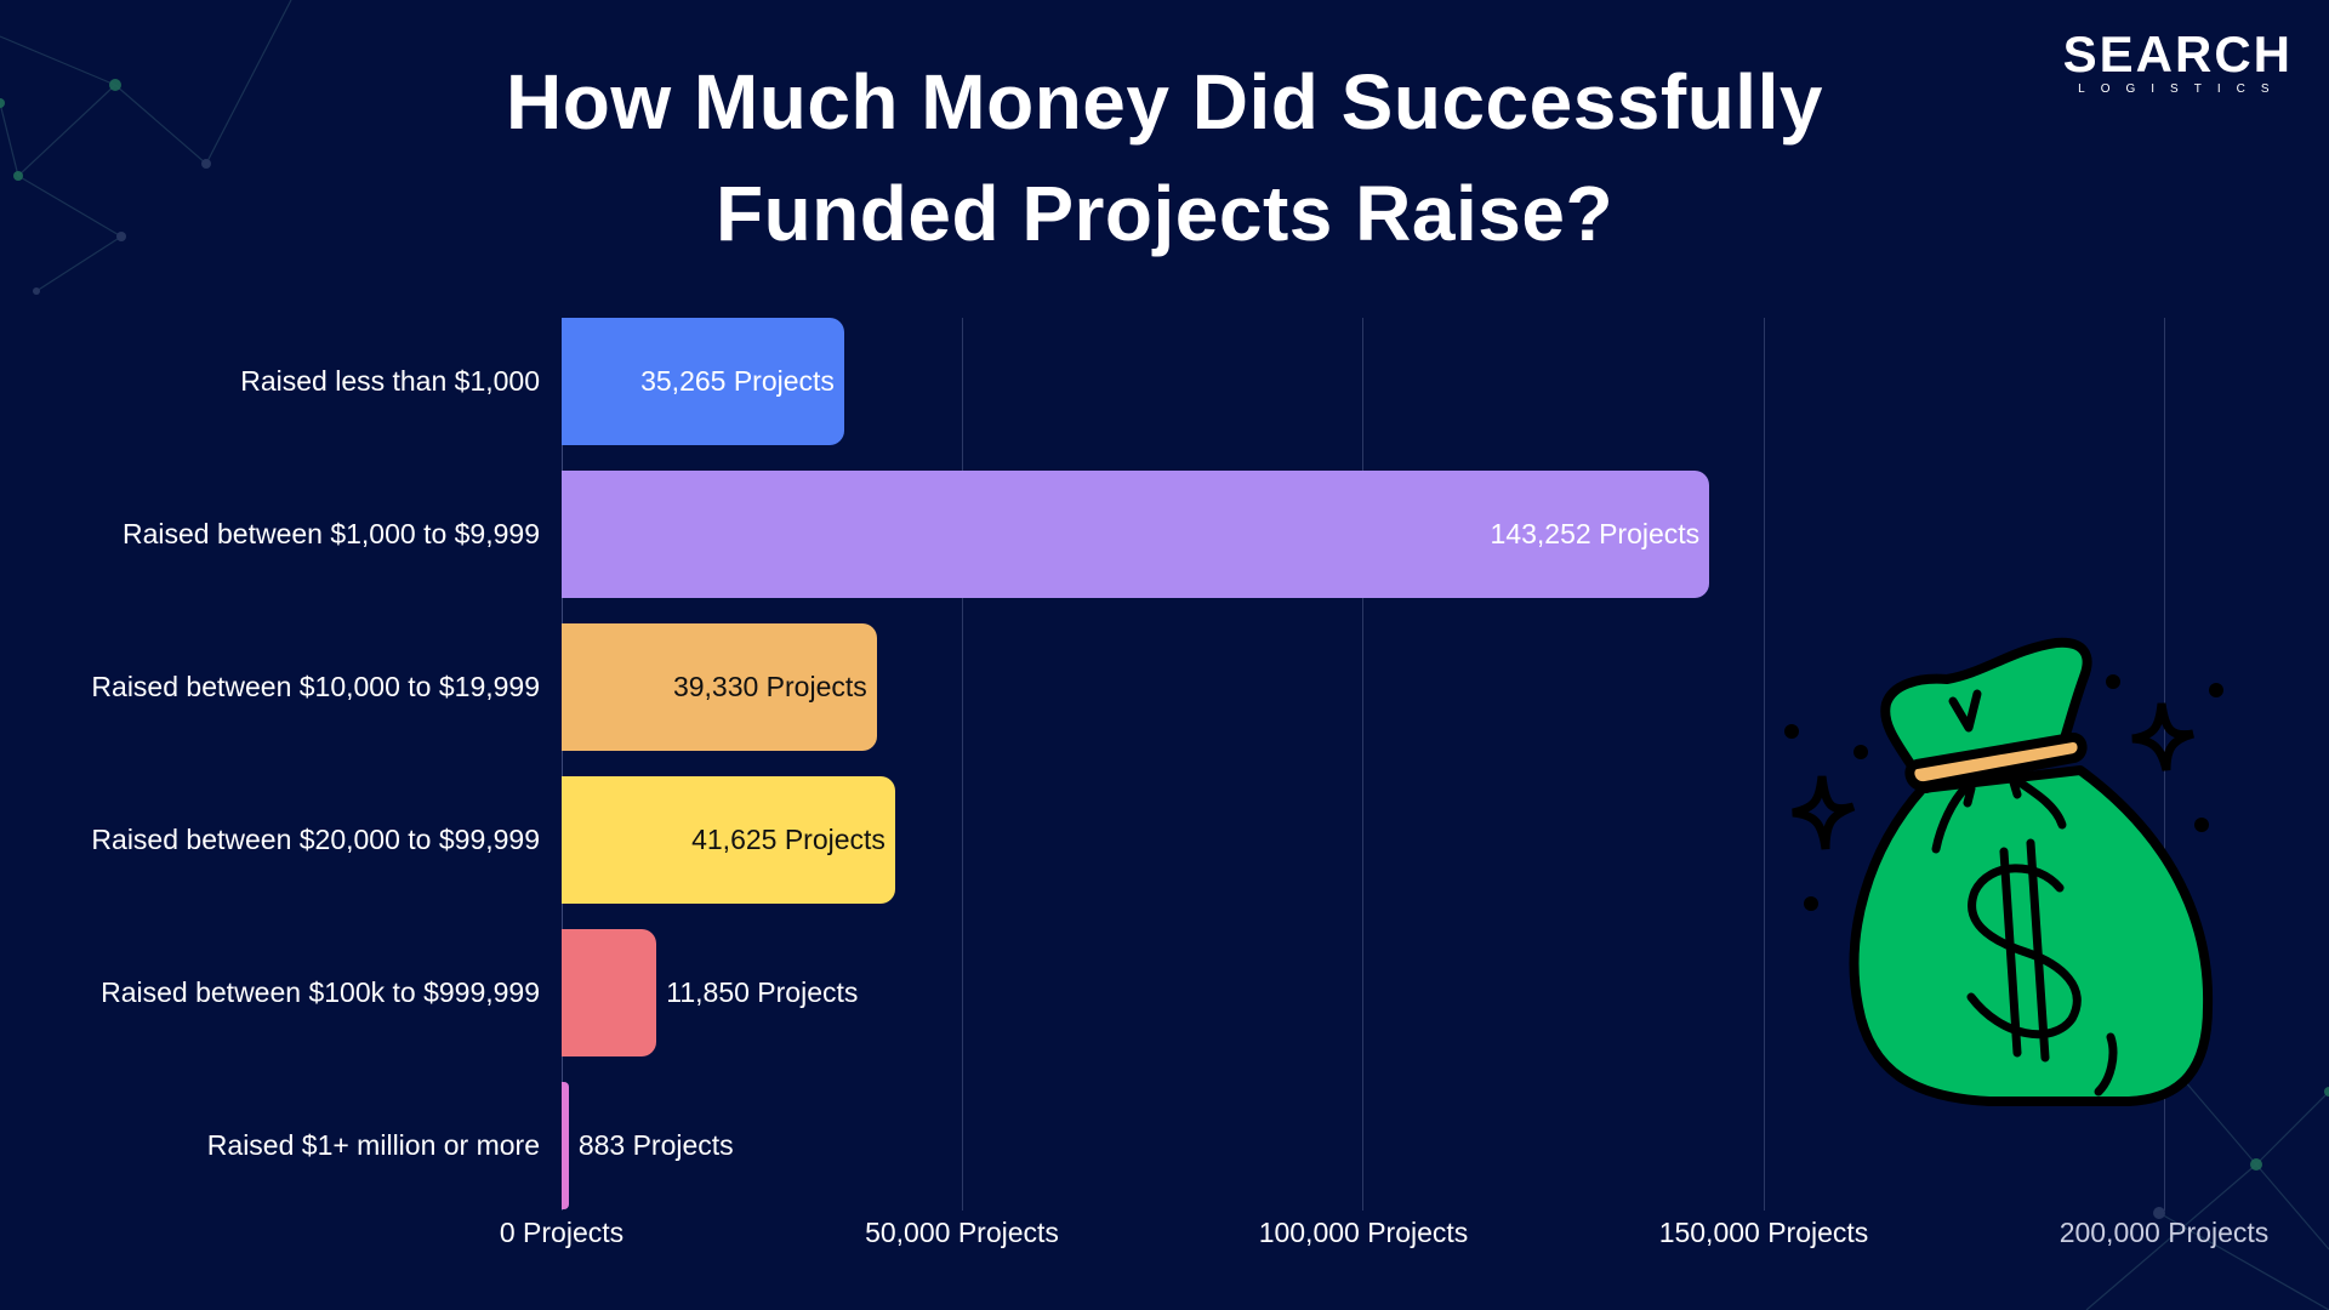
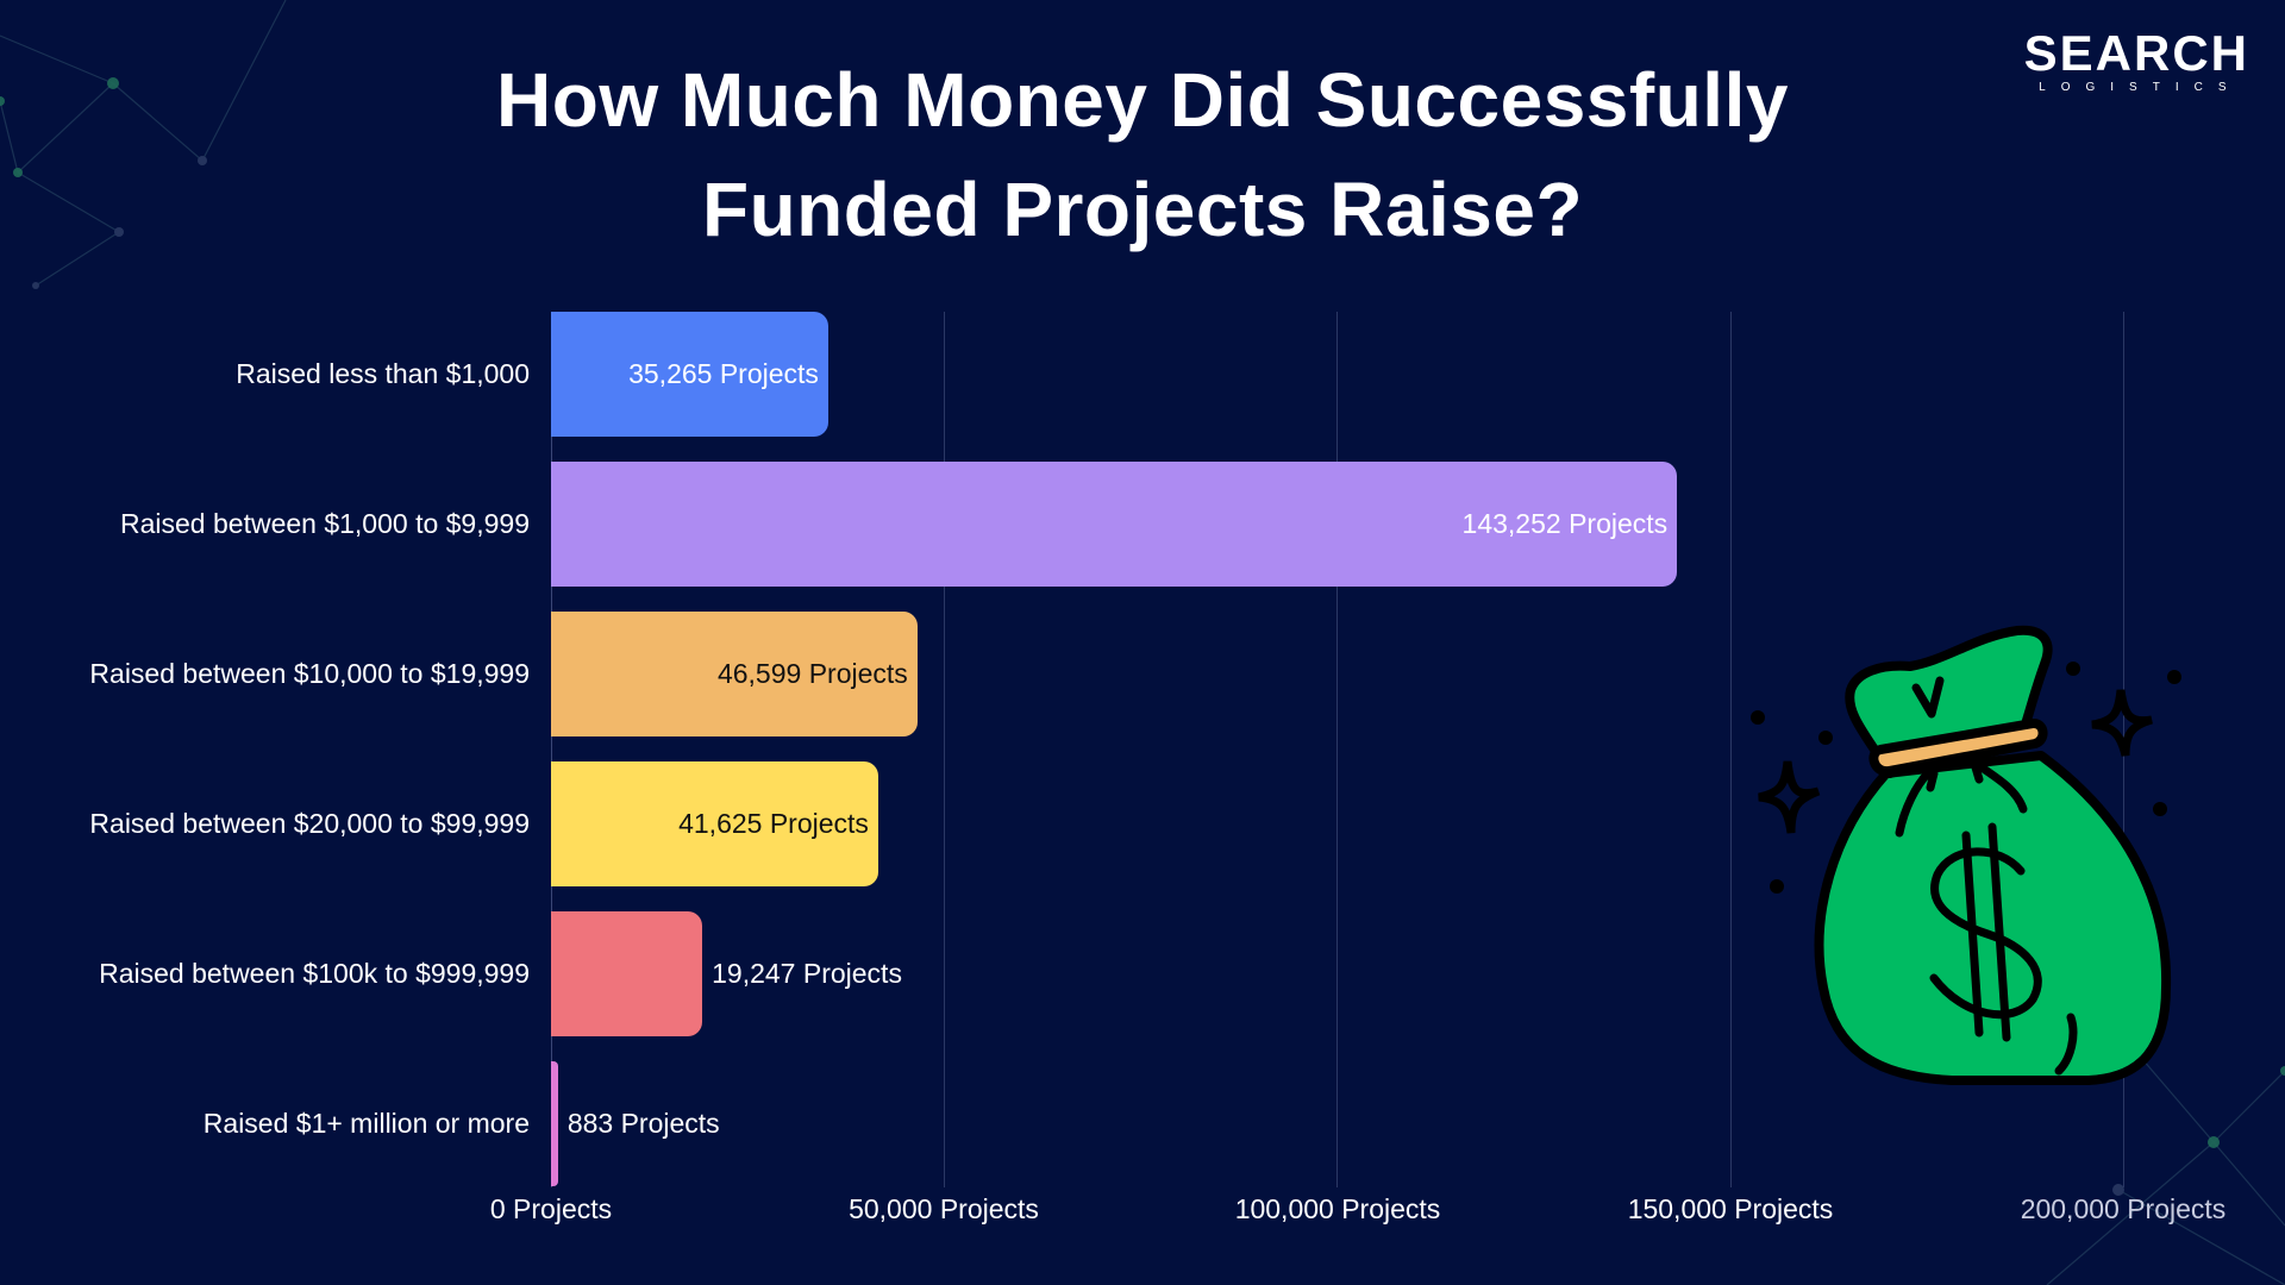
Raised between $10,000 to $19,999: 39,330 -> 46,599
Raised between $100k to $999,999: 11,850 -> 19,247
